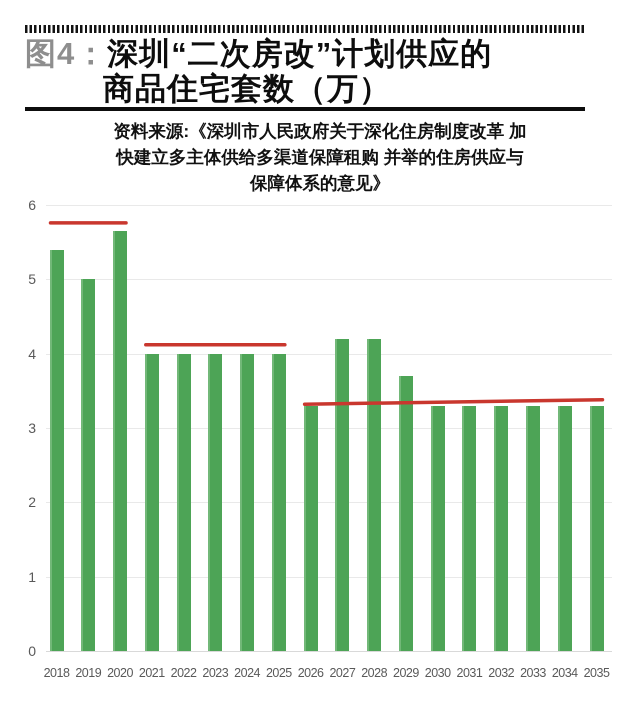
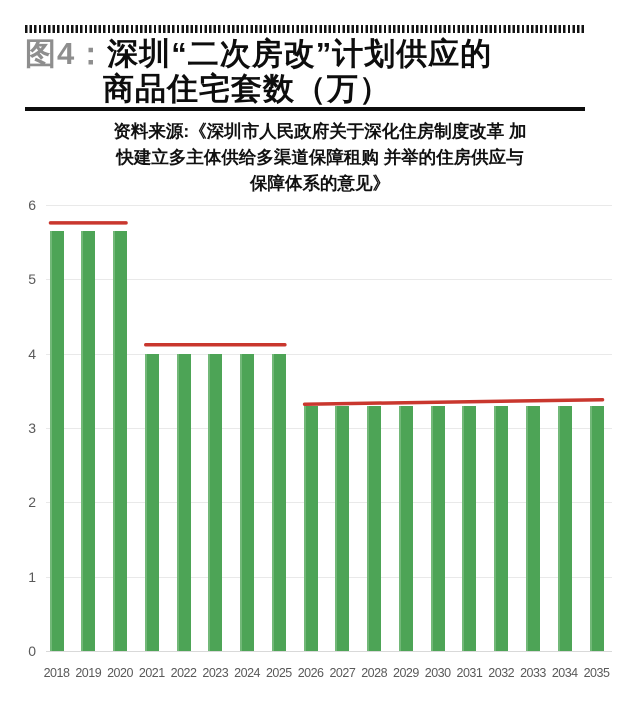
2018: 5.4 -> 5.7
2019: 5.0 -> 5.7
2027: 4.2 -> 3.3
2028: 4.2 -> 3.3
2029: 3.7 -> 3.3
